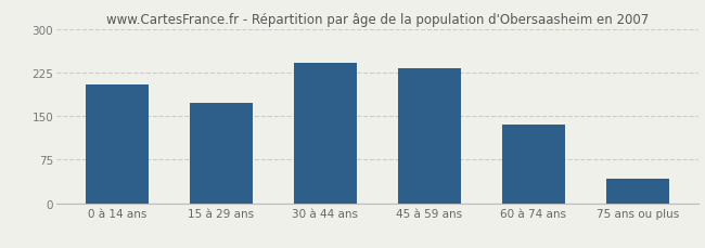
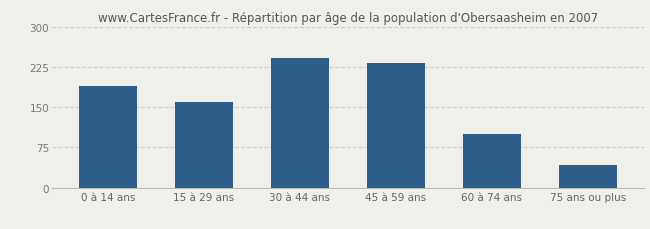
0 à 14 ans: 204 -> 190
15 à 29 ans: 172 -> 160
60 à 74 ans: 136 -> 100
